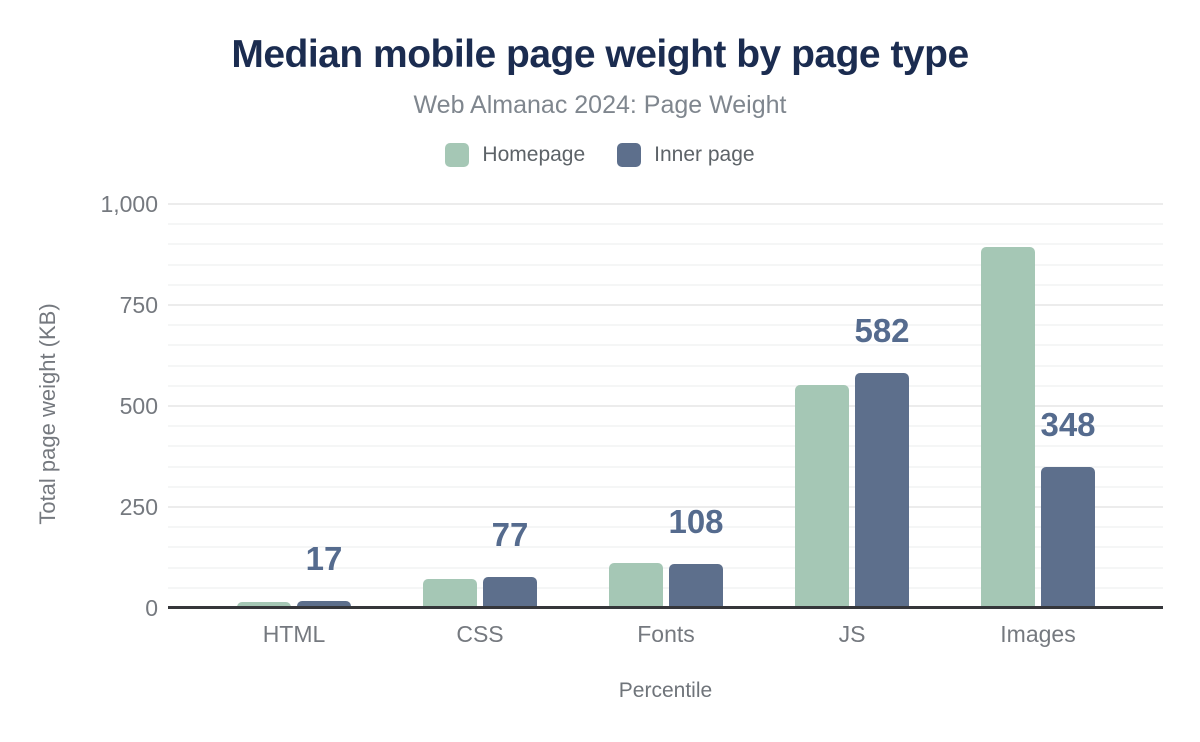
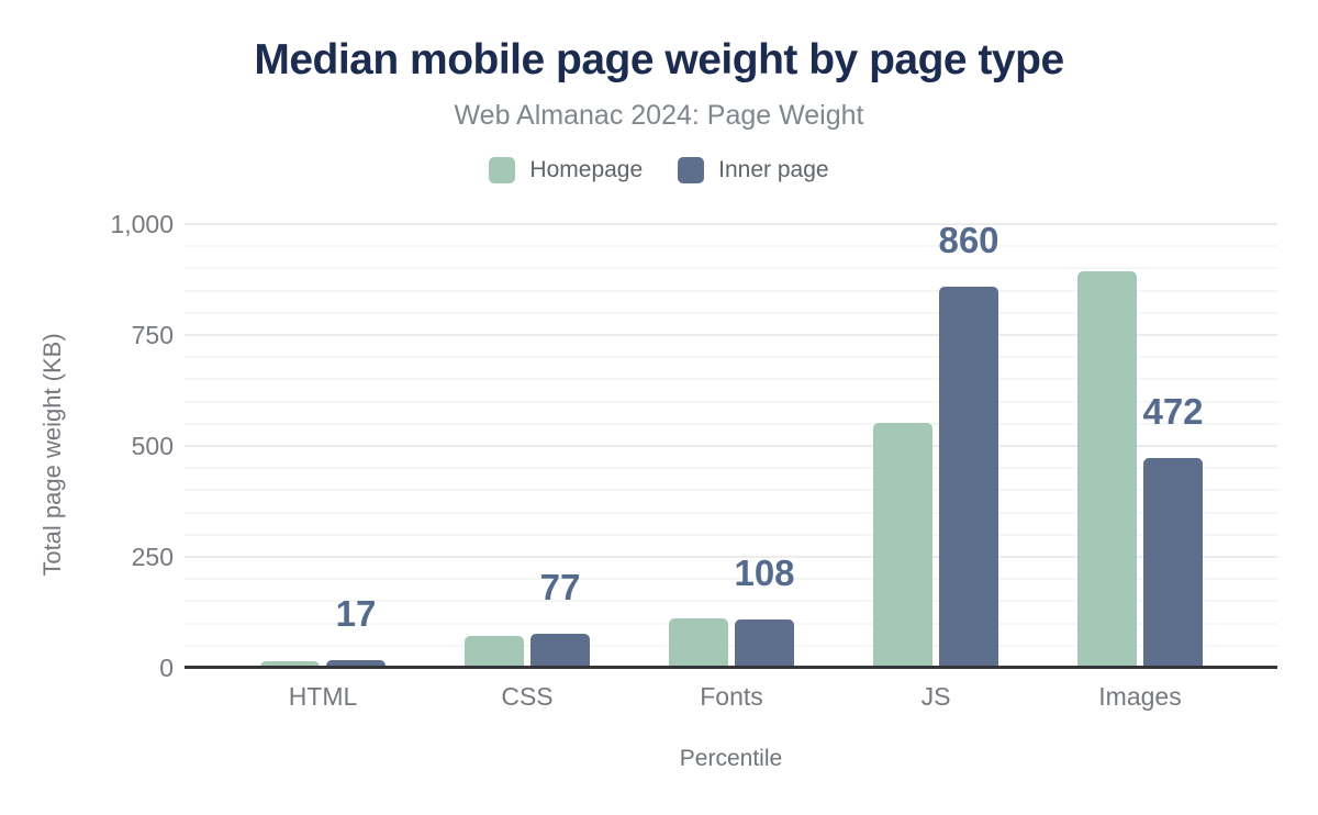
Inner page/JS: 582 -> 860
Inner page/Images: 348 -> 472
